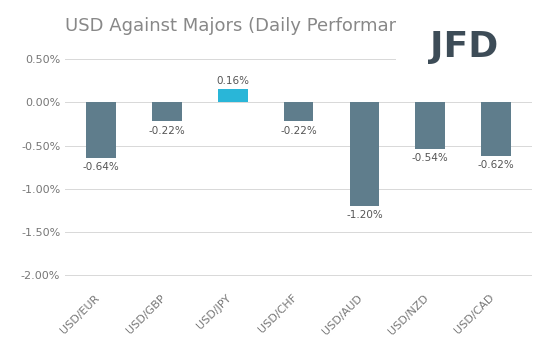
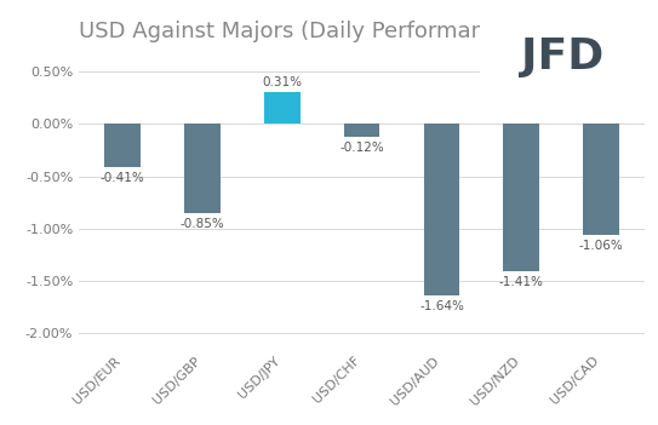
USD/EUR: -0.64% -> -0.41%
USD/GBP: -0.22% -> -0.85%
USD/JPY: 0.16% -> 0.31%
USD/CHF: -0.22% -> -0.12%
USD/AUD: -1.20% -> -1.64%
USD/NZD: -0.54% -> -1.41%
USD/CAD: -0.62% -> -1.06%
